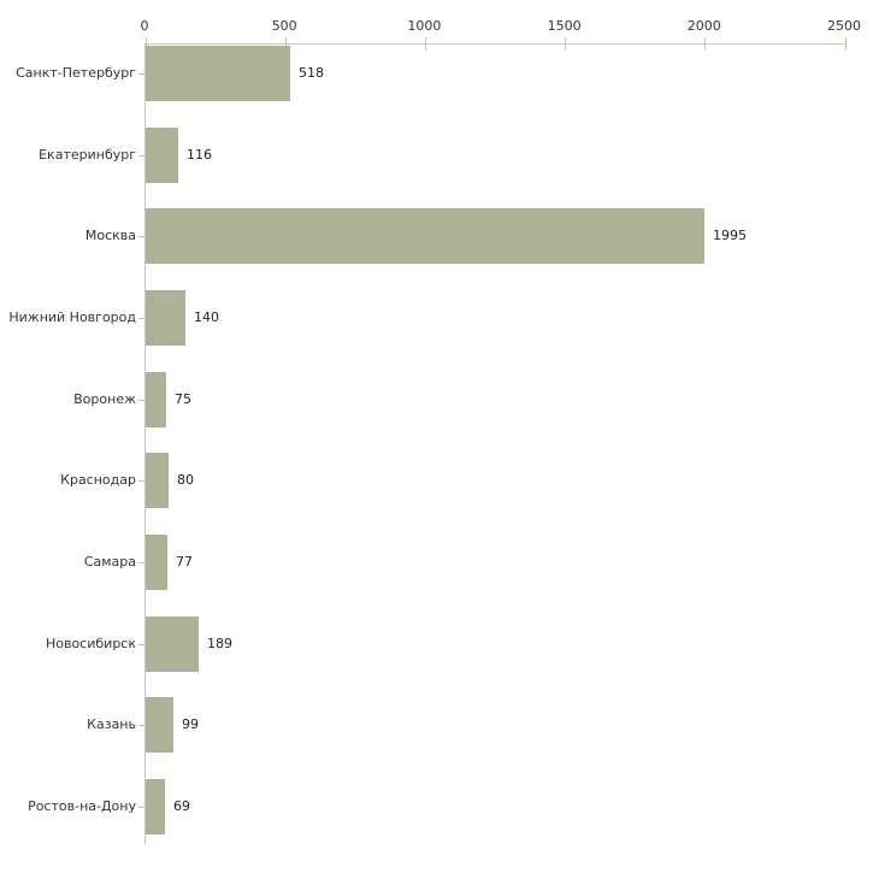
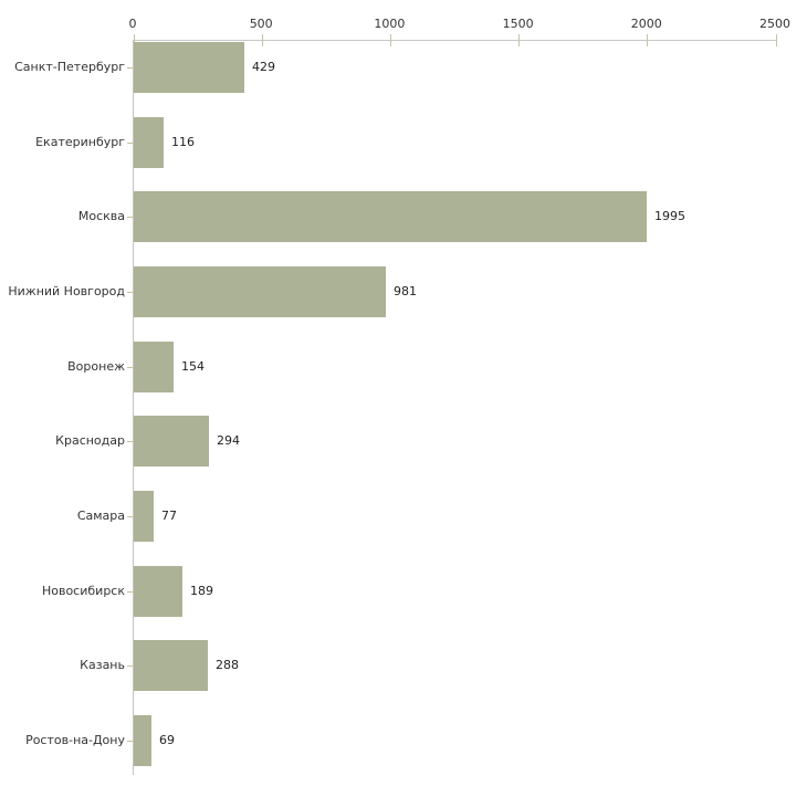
Санкт-Петербург: 518 -> 429
Нижний Новгород: 140 -> 981
Воронеж: 75 -> 154
Краснодар: 80 -> 294
Казань: 99 -> 288
